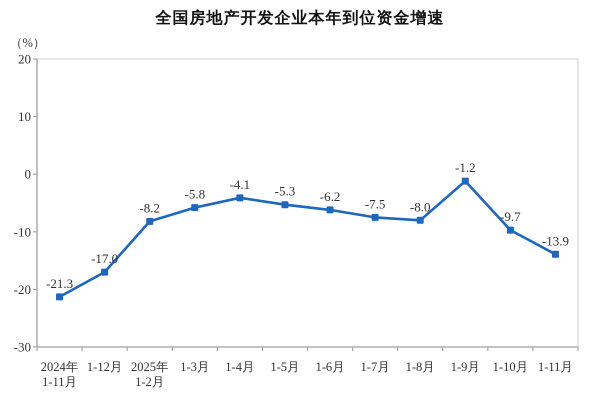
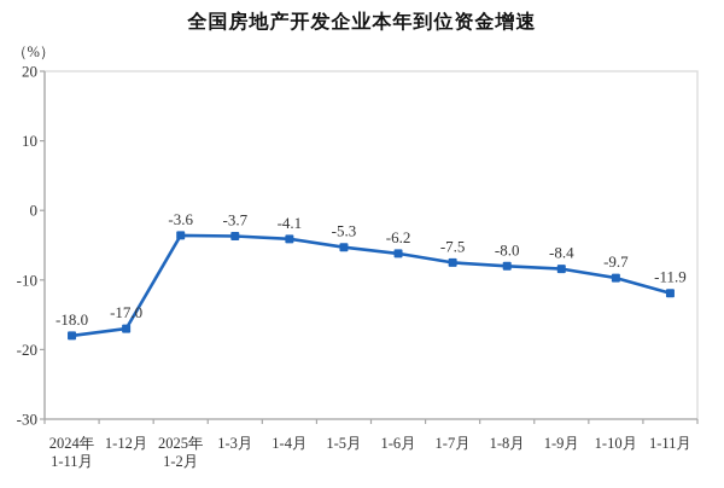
2024年 1-11月: -21.3 -> -18.0
2025年 1-2月: -8.2 -> -3.6
1-3月: -5.8 -> -3.7
1-9月: -1.2 -> -8.4
1-11月: -13.9 -> -11.9
